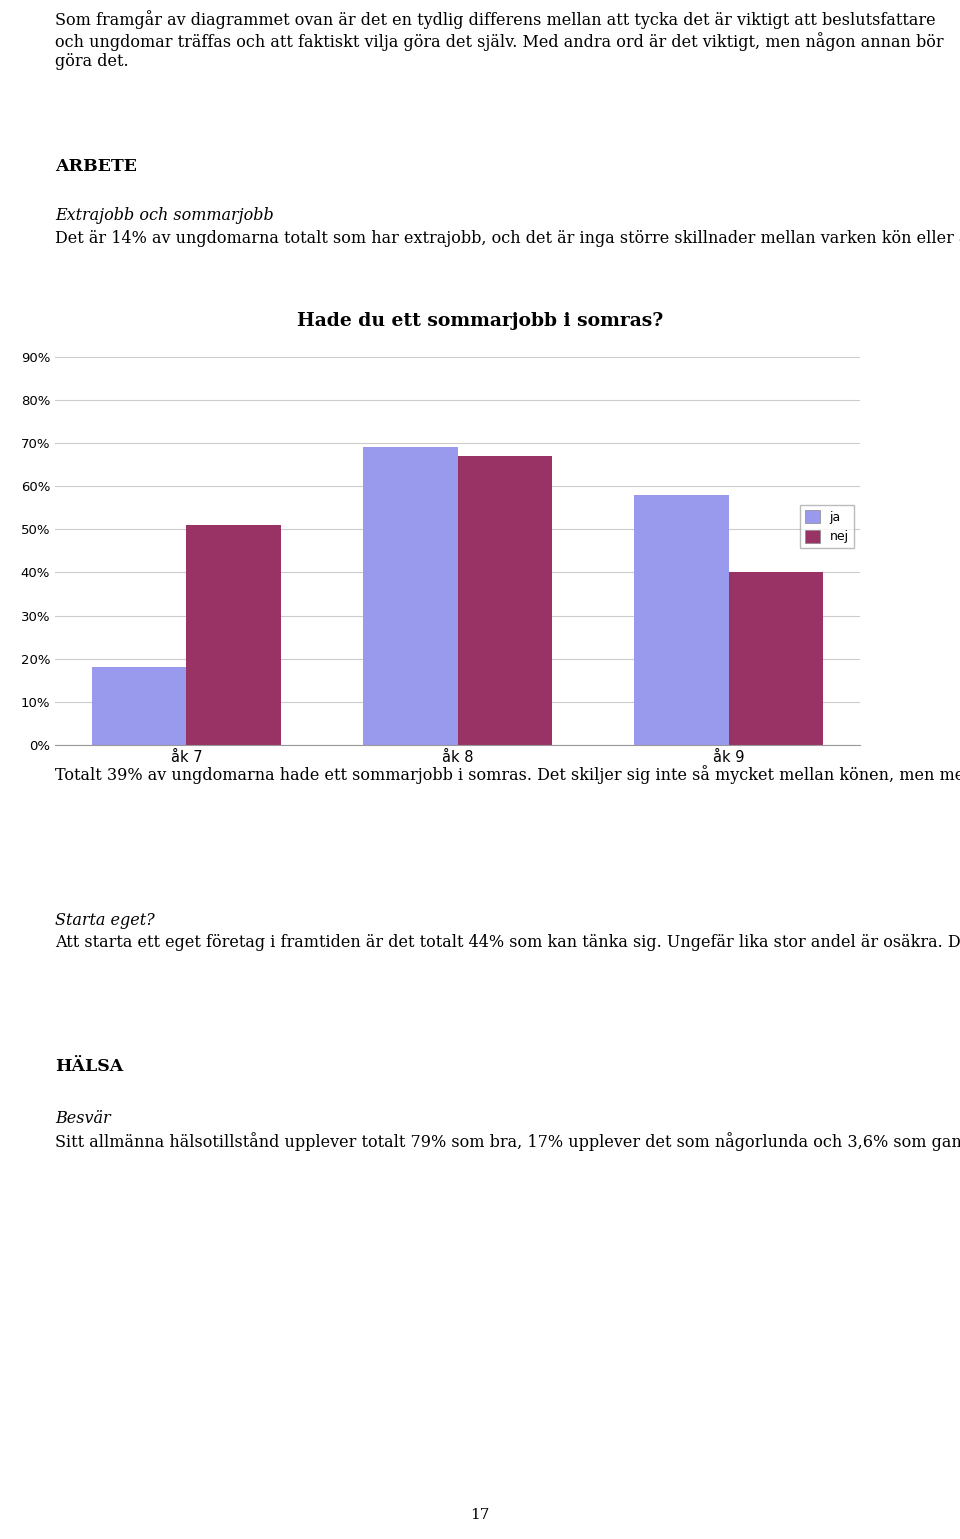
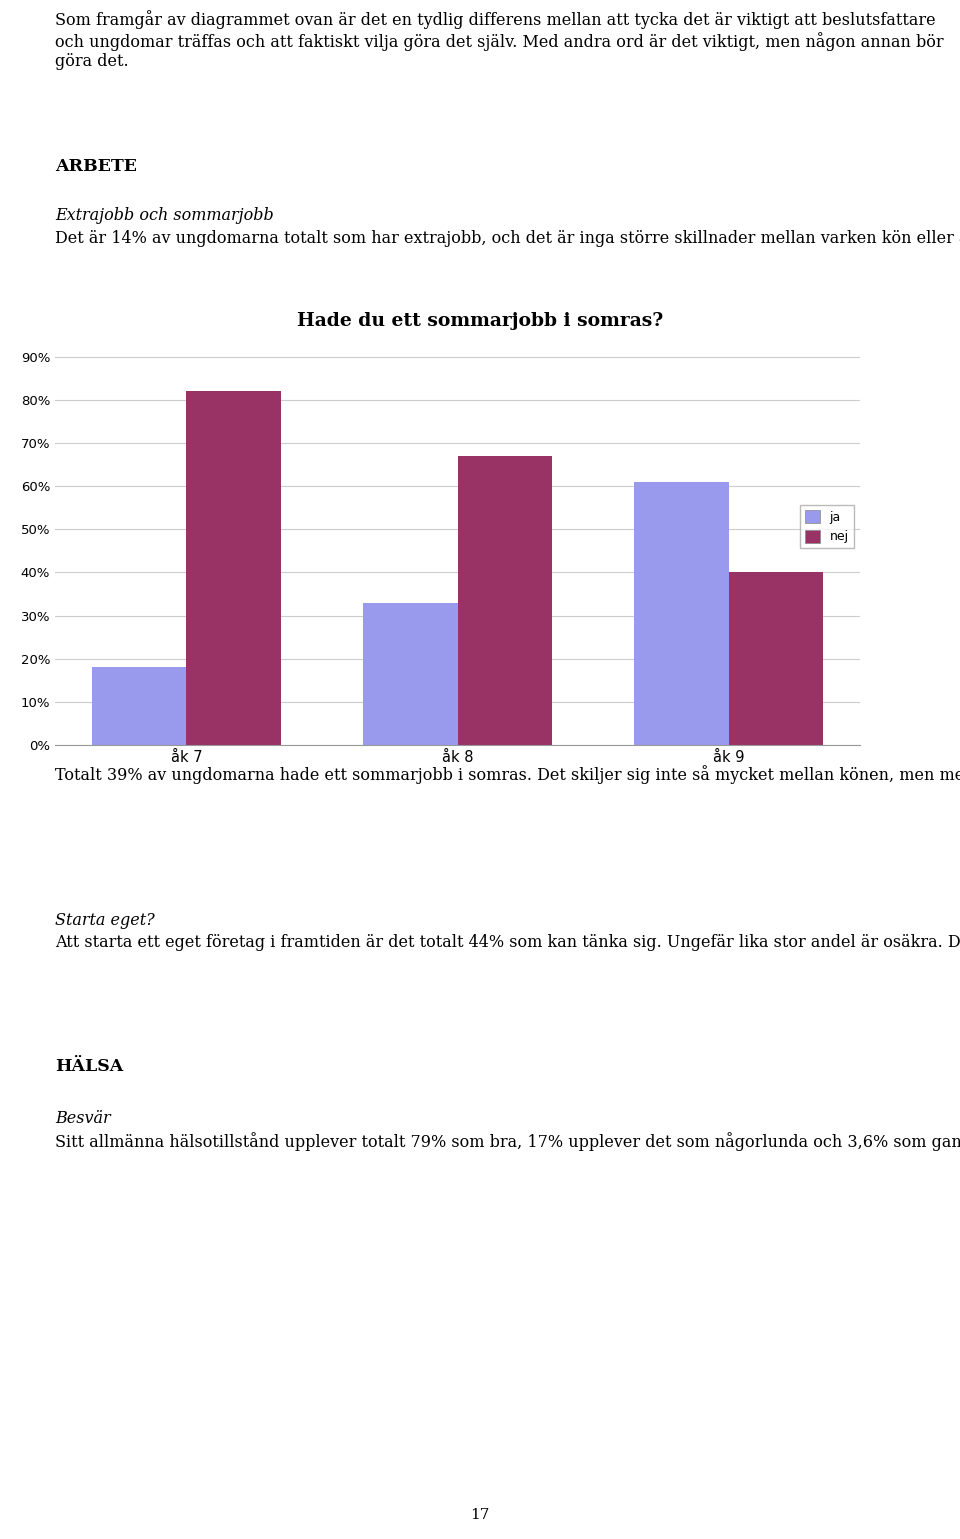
nej/åk 7: 51% -> 82%
ja/åk 8: 69% -> 33%
ja/åk 9: 58% -> 61%
